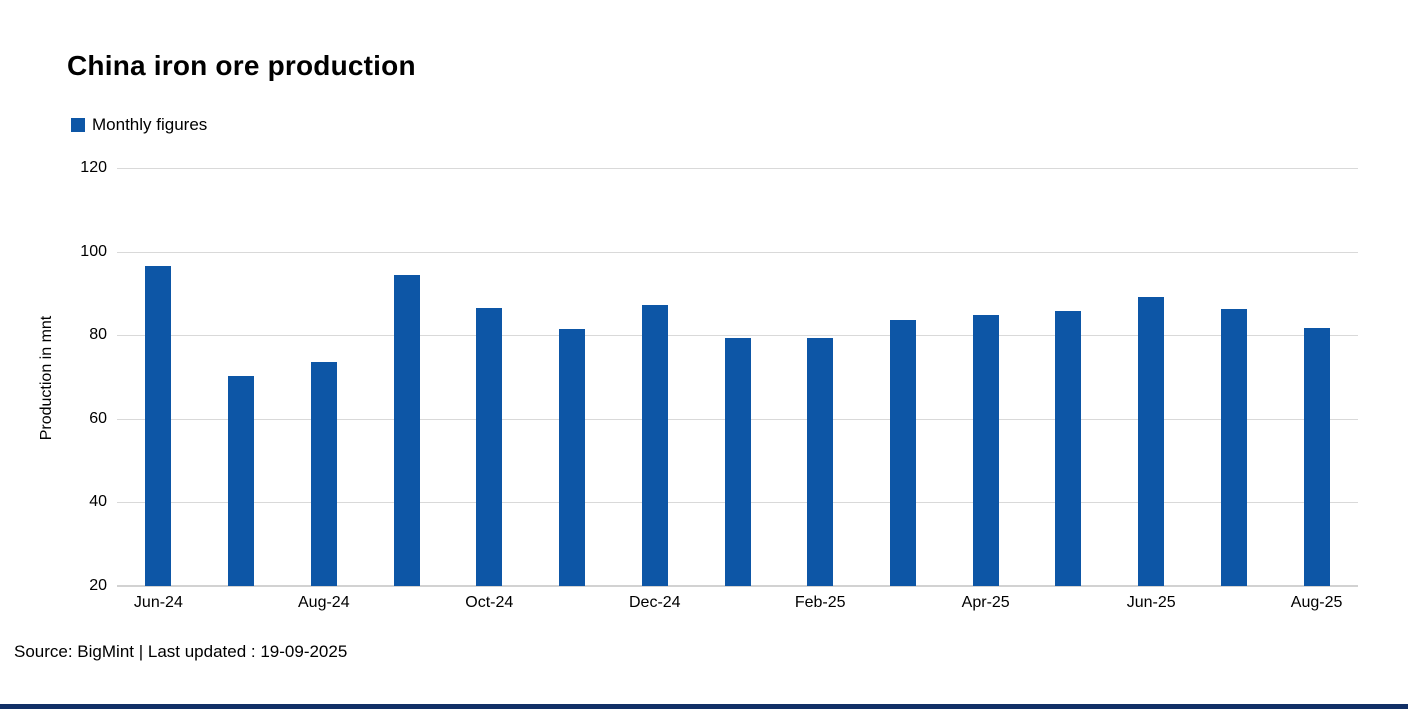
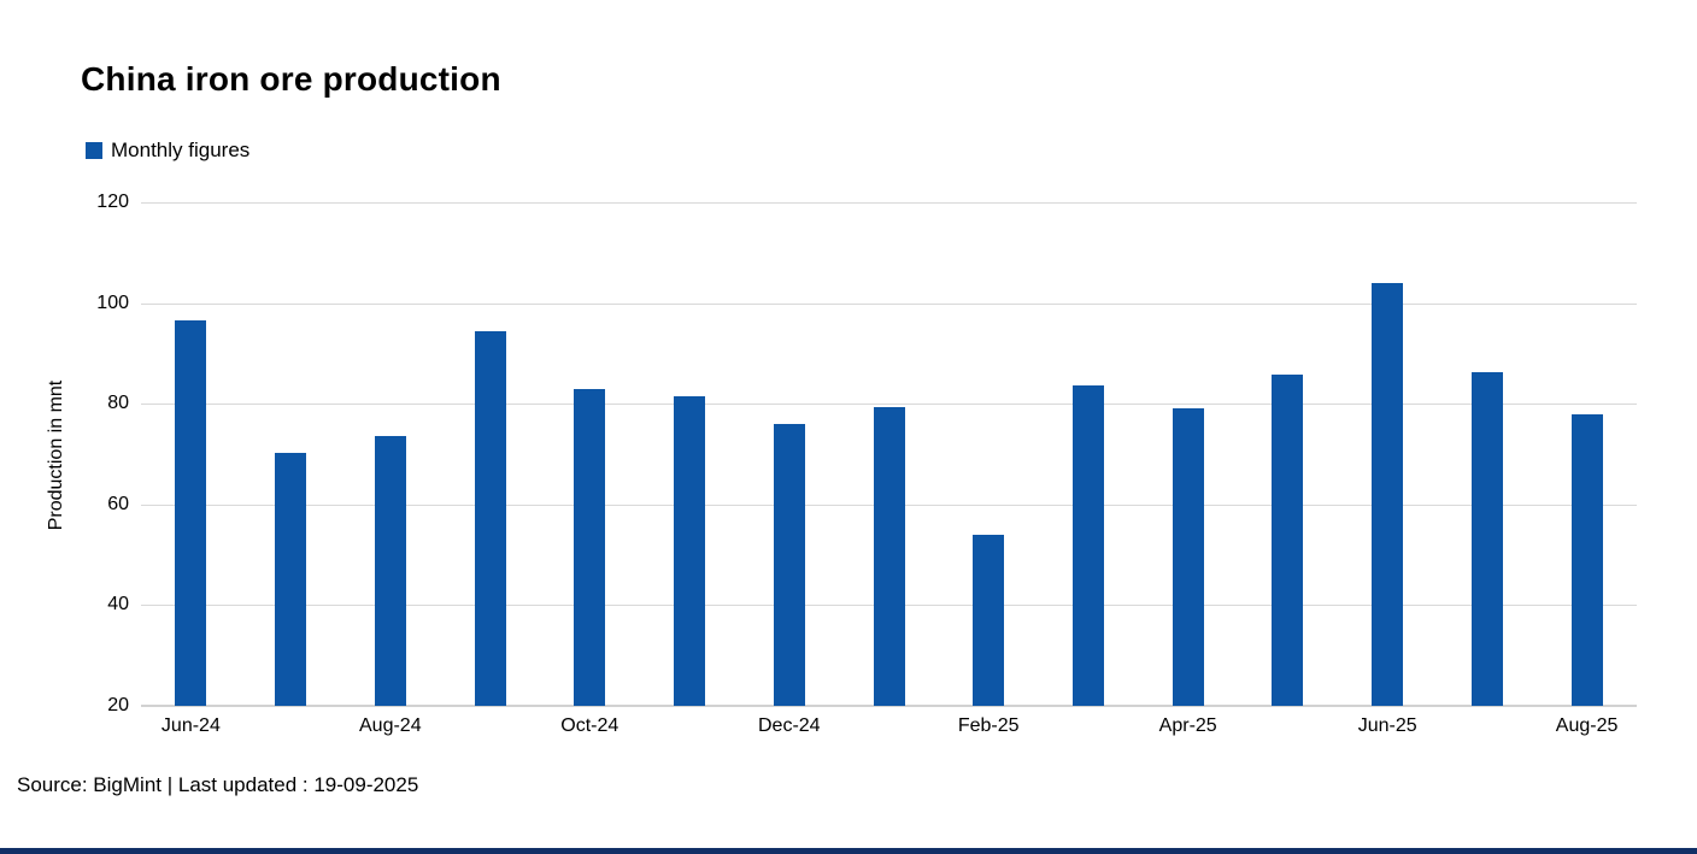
Oct-24: 86 -> 83
Dec-24: 87 -> 76
Feb-25: 79 -> 54
Apr-25: 85 -> 79
Jun-25: 89 -> 104
Aug-25: 82 -> 78
